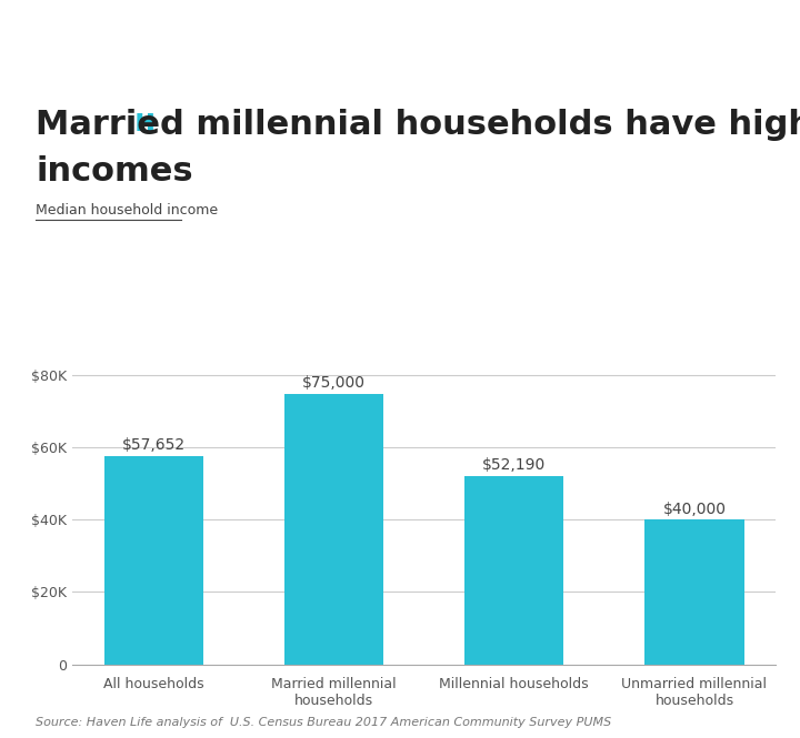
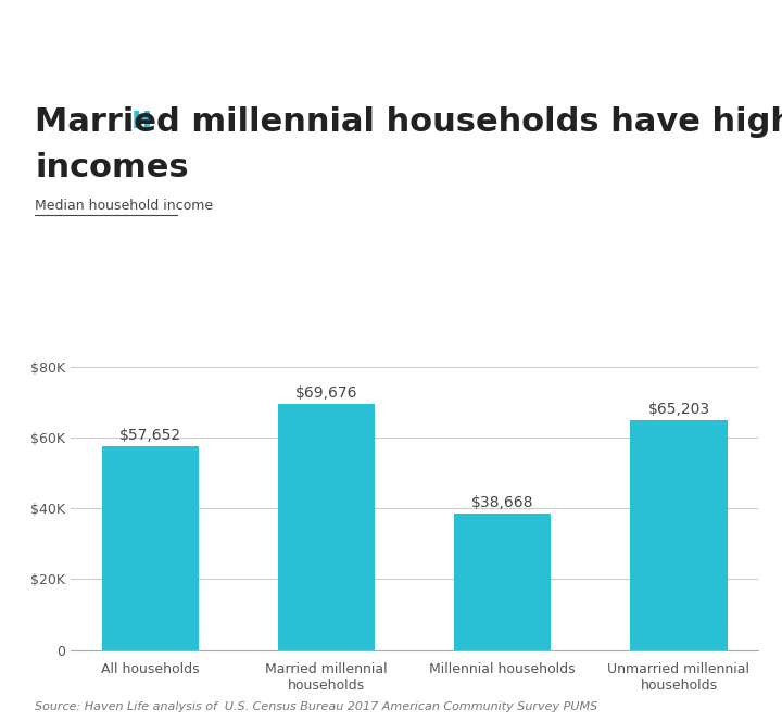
Married millennial households: $75,000 -> $69,676
Millennial households: $52,190 -> $38,668
Unmarried millennial households: $40,000 -> $65,203
